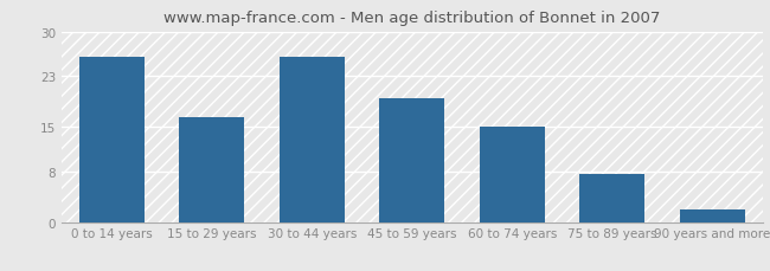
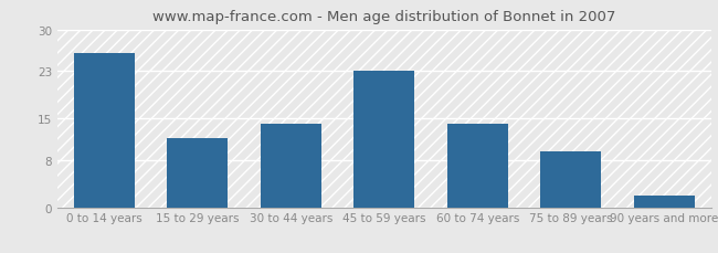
15 to 29 years: 16.5 -> 11.6
30 to 44 years: 26.0 -> 14.0
45 to 59 years: 19.5 -> 23.0
60 to 74 years: 15.0 -> 14.0
75 to 89 years: 7.5 -> 9.4
